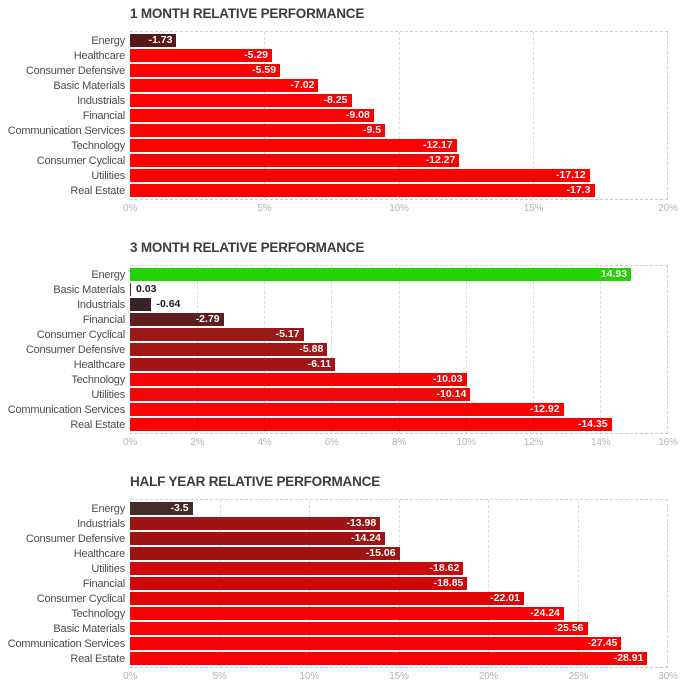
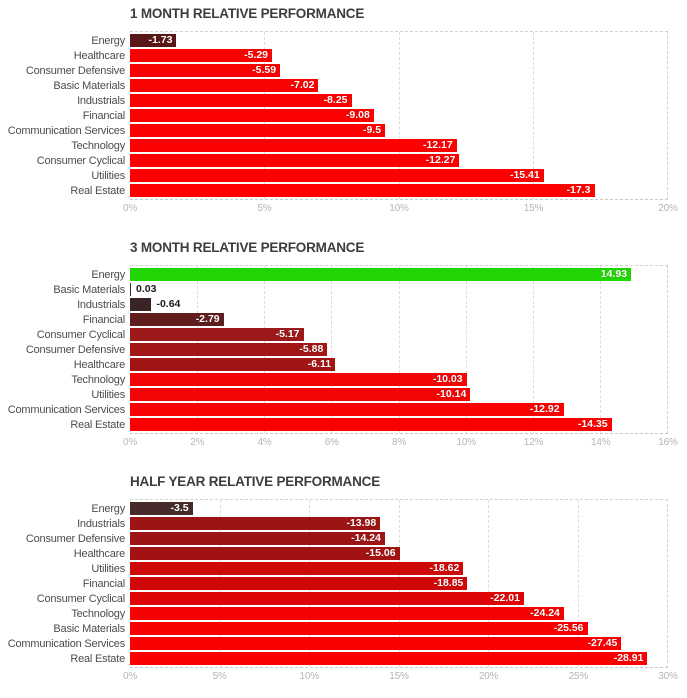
1 MONTH RELATIVE PERFORMANCE/Utilities: -17.12 -> -15.41
